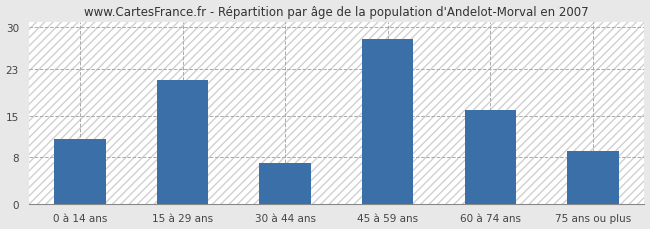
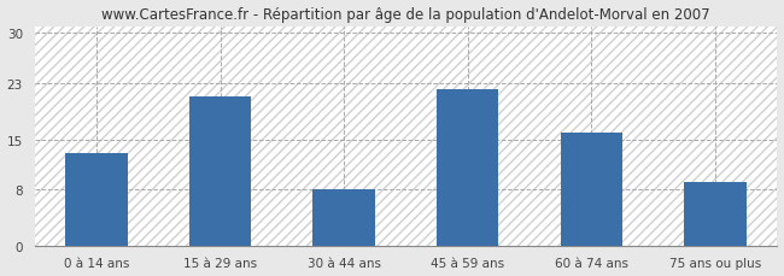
0 à 14 ans: 11 -> 13
30 à 44 ans: 7 -> 8
45 à 59 ans: 28 -> 22
